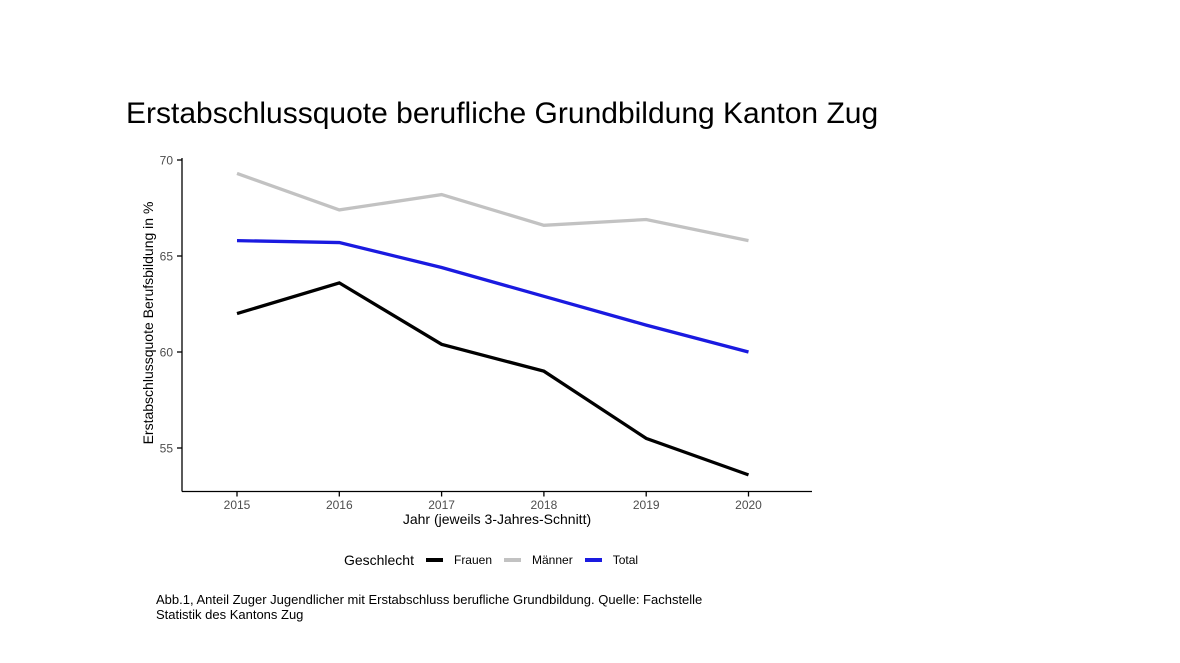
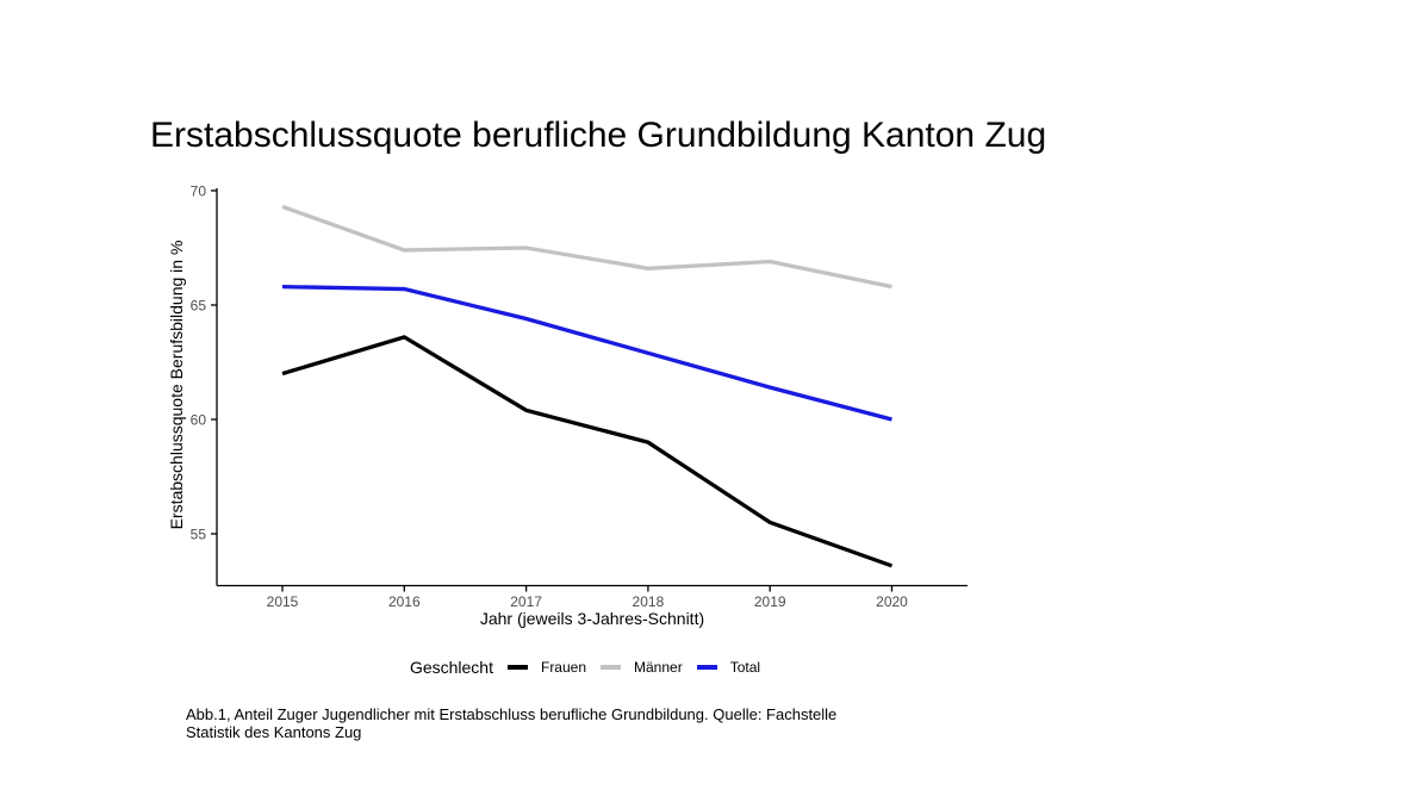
Männer/2017: 68.2 -> 67.5
